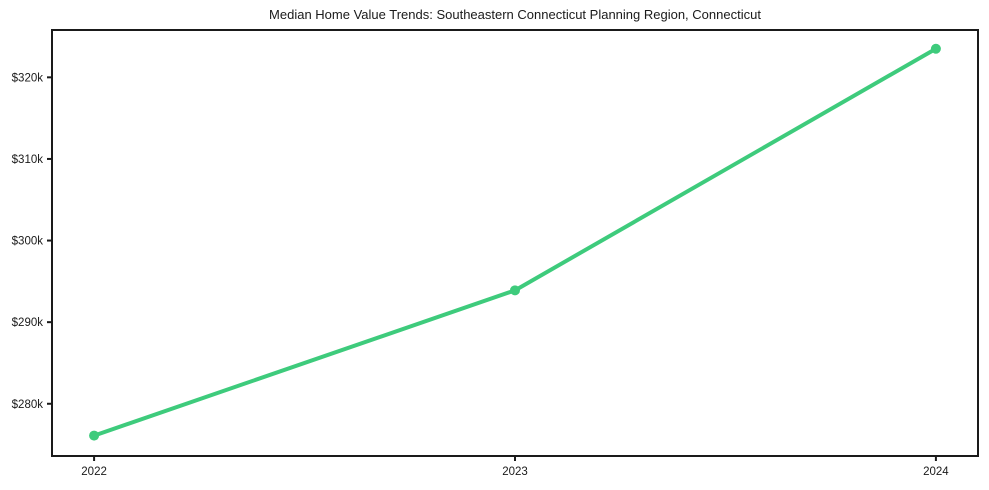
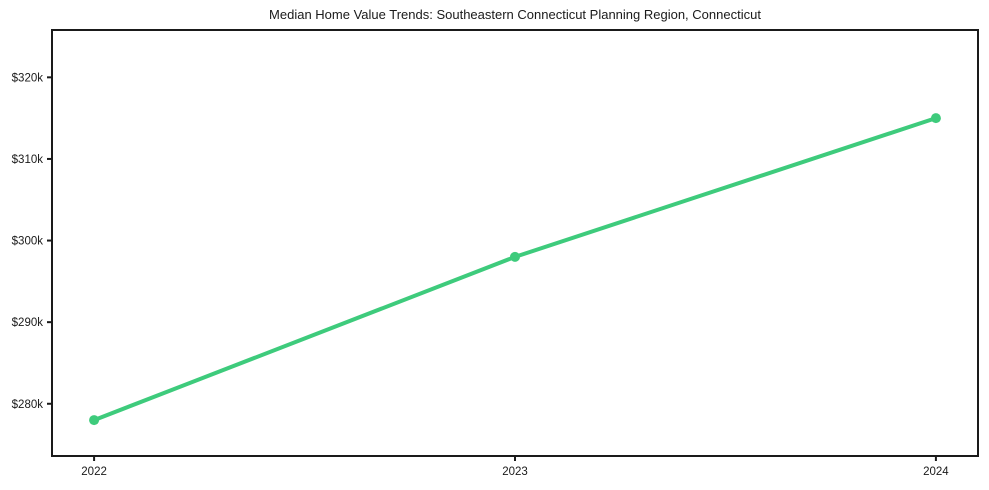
2022: $276k -> $278k
2023: $294k -> $298k
2024: $324k -> $315k
